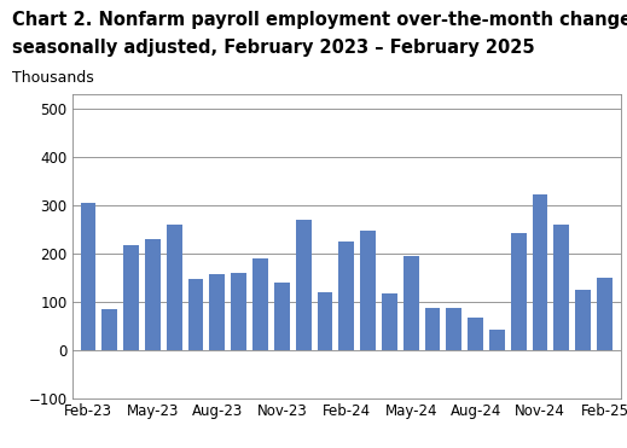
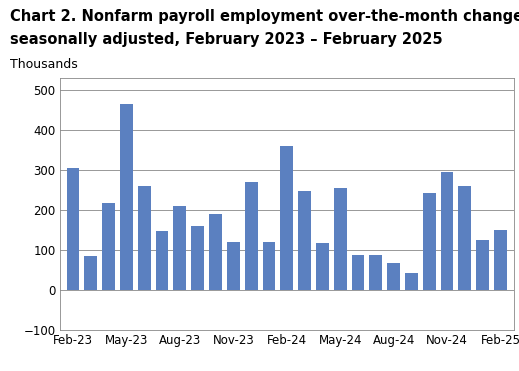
May-23: 229 -> 465
Aug-23: 157 -> 210
Nov-23: 140 -> 120
Feb-24: 225 -> 360
May-24: 196 -> 255
Nov-24: 323 -> 295
